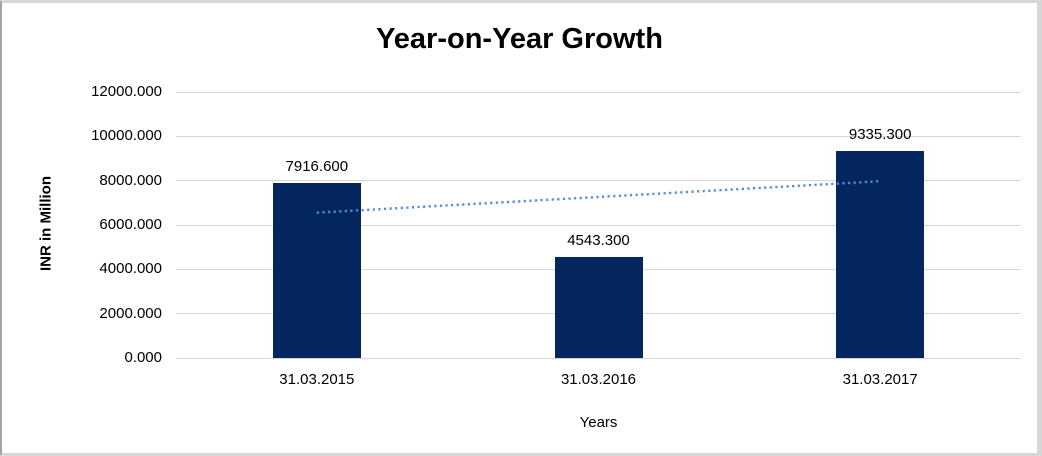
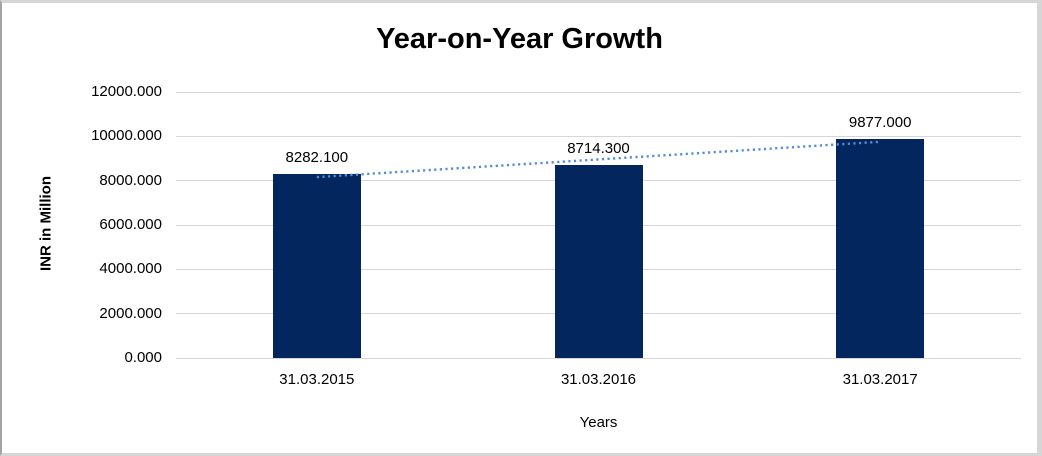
31.03.2015: 7916.600 -> 8282.100
31.03.2016: 4543.300 -> 8714.300
31.03.2017: 9335.300 -> 9877.000
